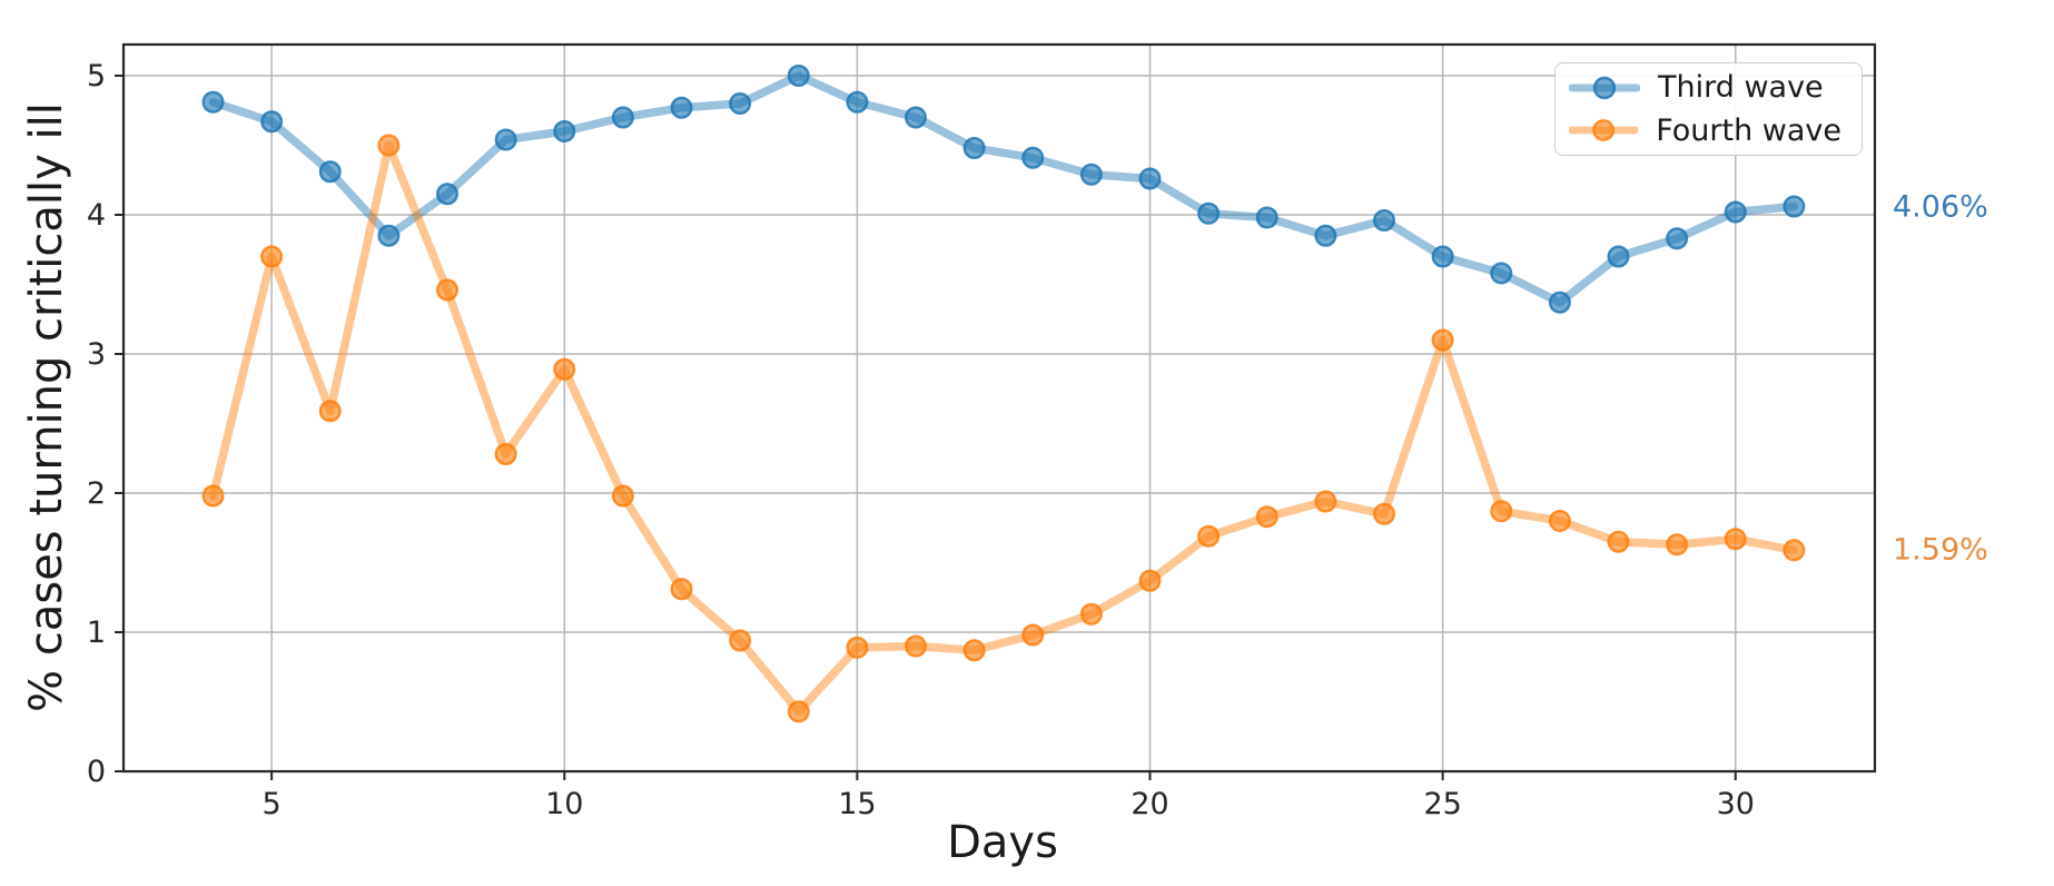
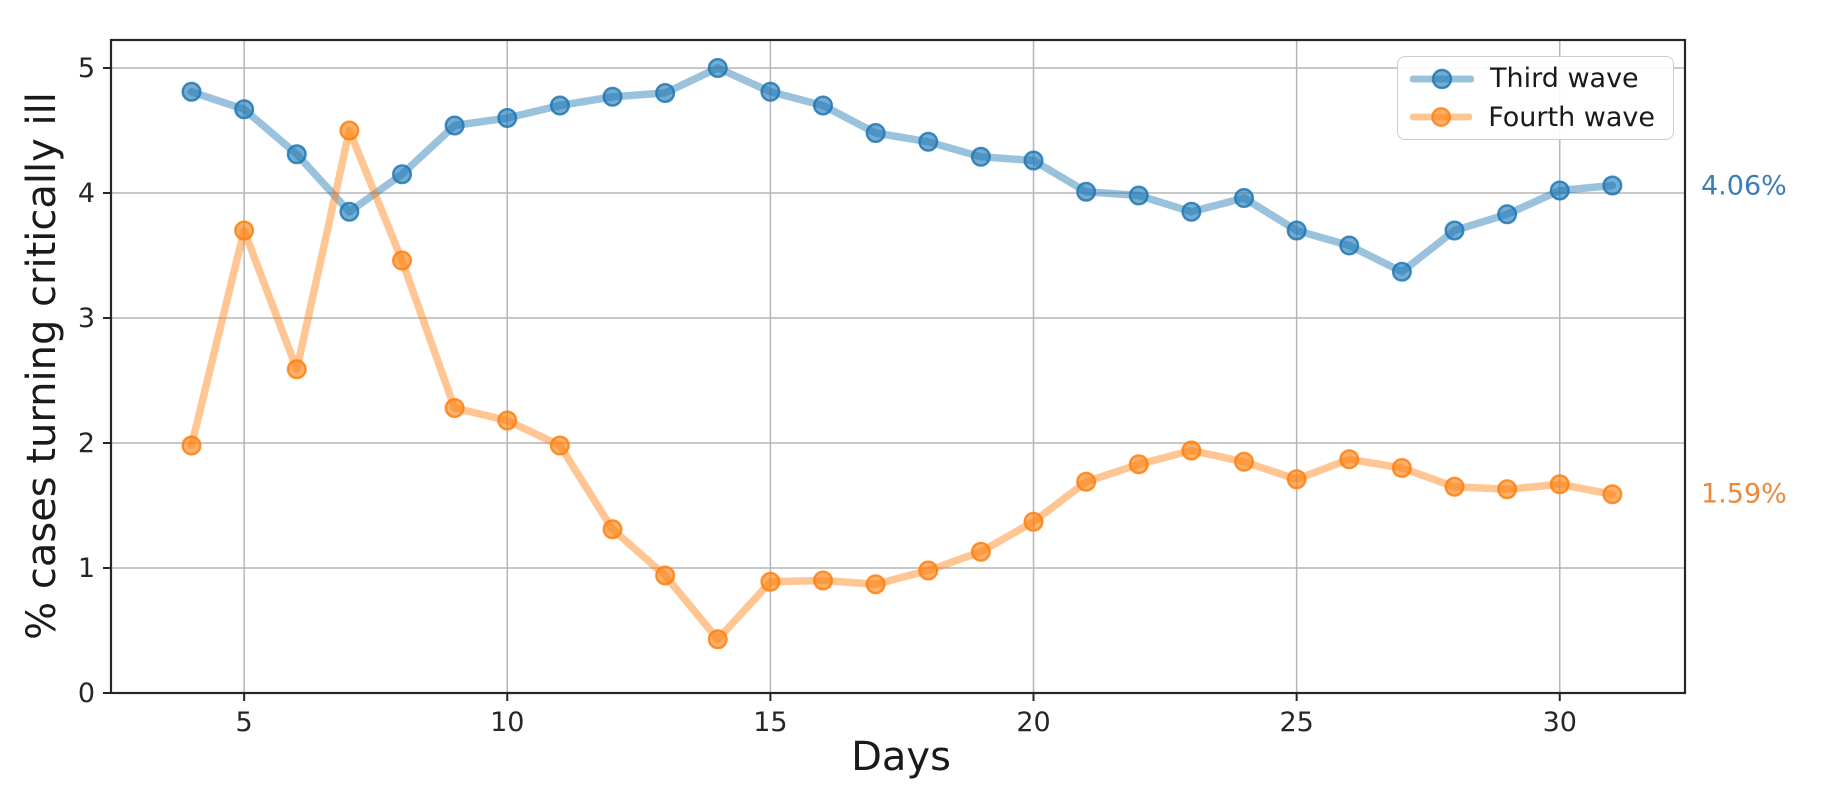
Fourth wave/10: 2.89 -> 2.18
Fourth wave/25: 3.10 -> 1.71
